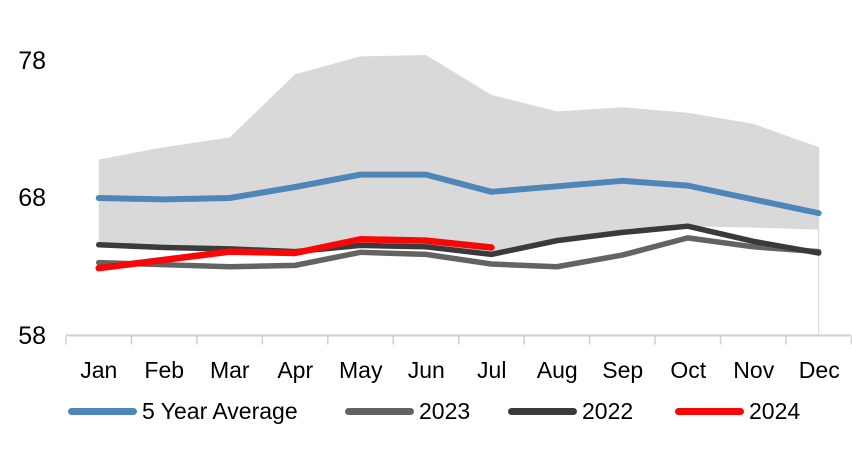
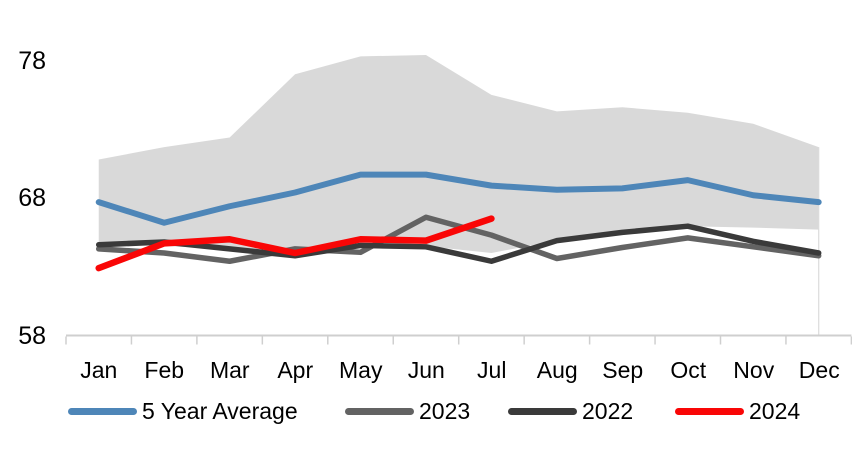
5 Year Average/Jan: 68.0 -> 67.7
2023/Jan: 63.3 -> 64.3
5 Year Average/Feb: 67.9 -> 66.2
2023/Feb: 63.1 -> 64.0
2022/Feb: 64.4 -> 64.8
2024/Feb: 63.5 -> 64.7
5 Year Average/Mar: 68.0 -> 67.4
2023/Mar: 63.0 -> 63.4
2024/Mar: 64.1 -> 65.0
5 Year Average/Apr: 68.8 -> 68.4
2023/Apr: 63.1 -> 64.3
2022/Apr: 64.1 -> 63.8
2023/Jun: 63.9 -> 66.6
5 Year Average/Jul: 68.5 -> 68.9
2023/Jul: 63.2 -> 65.3
2022/Jul: 63.9 -> 63.4
2024/Jul: 64.4 -> 66.5
5 Year Average/Aug: 68.8 -> 68.6
2023/Aug: 63.0 -> 63.6
5 Year Average/Sep: 69.2 -> 68.7
2023/Sep: 63.9 -> 64.4
5 Year Average/Oct: 68.9 -> 69.3
5 Year Average/Nov: 67.9 -> 68.2
5 Year Average/Dec: 66.9 -> 67.7
2023/Dec: 64.1 -> 63.8
